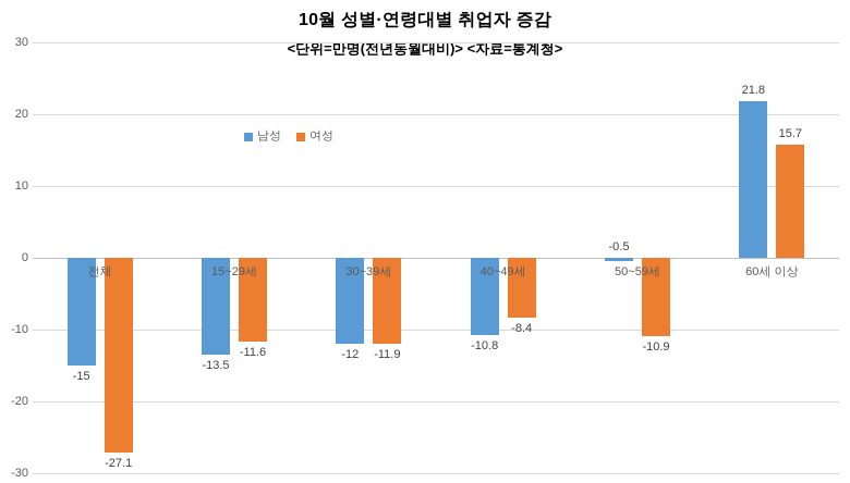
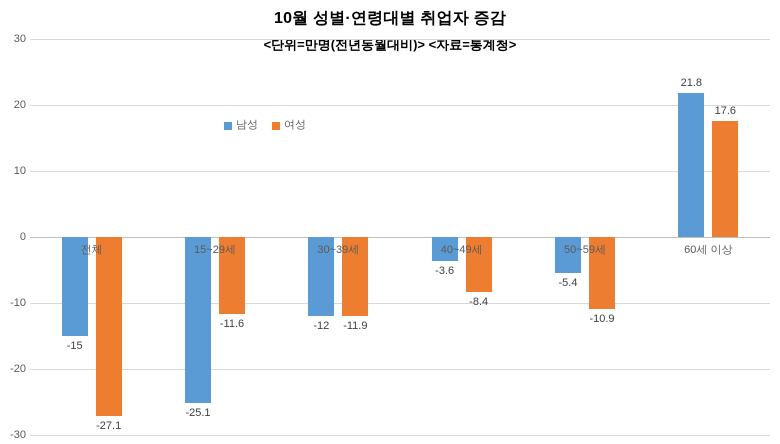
남성/15~29세: -13.5 -> -25.1
남성/40~49세: -10.8 -> -3.6
남성/50~59세: -0.5 -> -5.4
여성/60세 이상: 15.7 -> 17.6
